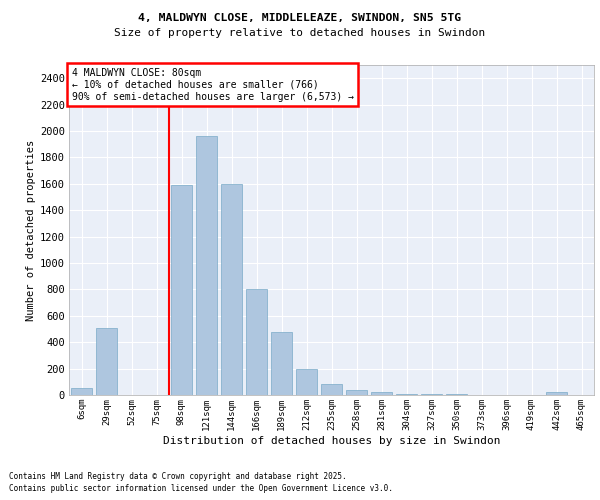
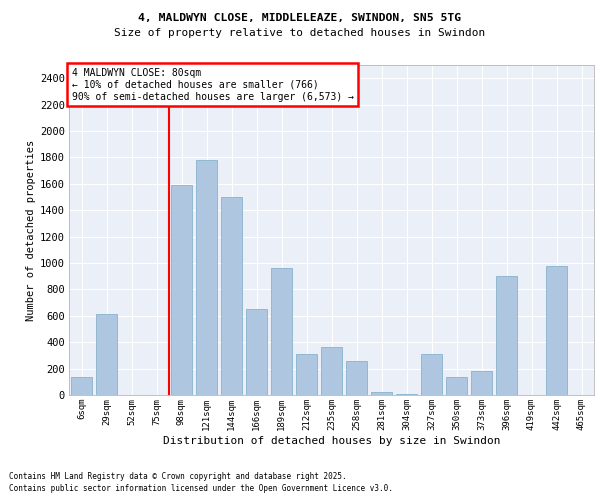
6sqm: 50 -> 140
29sqm: 510 -> 610
121sqm: 1960 -> 1780
144sqm: 1600 -> 1500
166sqm: 800 -> 650
189sqm: 480 -> 960
212sqm: 200 -> 310
235sqm: 80 -> 360
258sqm: 40 -> 260
327sqm: 0 -> 310
350sqm: 0 -> 140
373sqm: 0 -> 180
396sqm: 0 -> 900
442sqm: 20 -> 980
